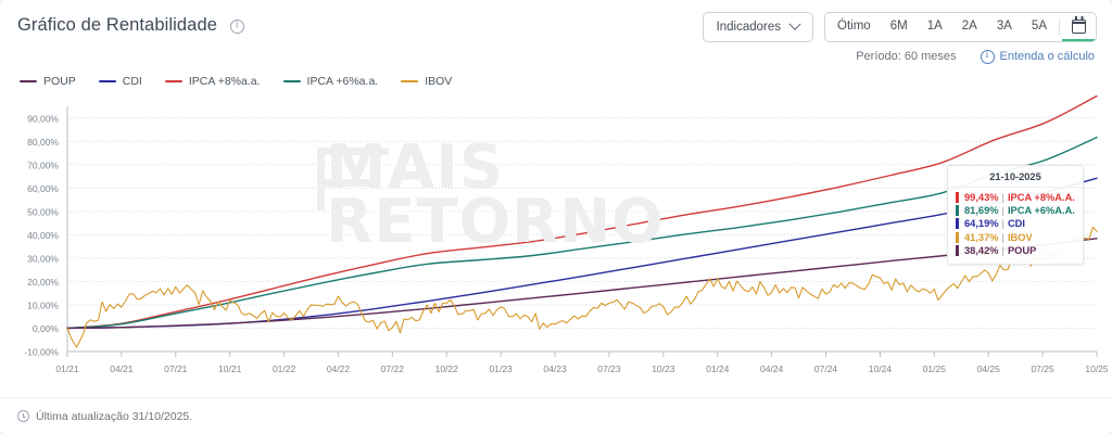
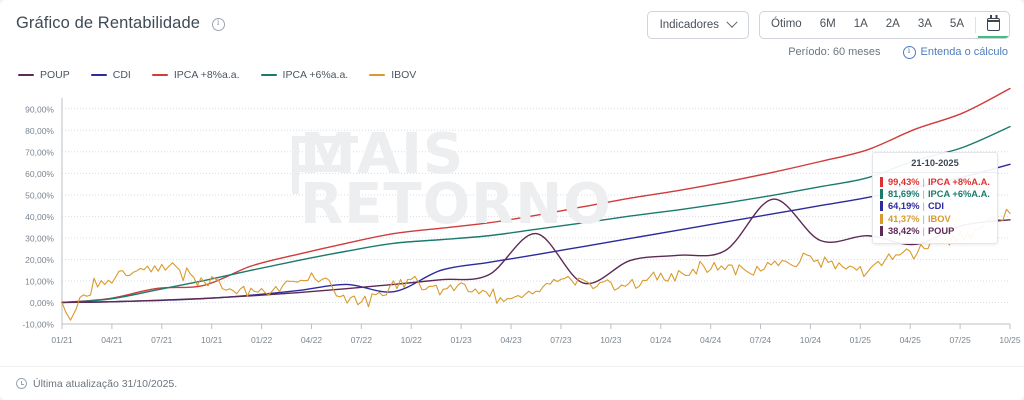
IPCA +8%a.a./07/21: 12% -> 8%
CDI/07/22: 12% -> 5%
POUP/04/23: 15% -> 32%
POUP/07/23: 17% -> 9%
IBOV/01/24: 18% -> 11%
POUP/07/24: 26% -> 48%
POUP/04/25: 33% -> 27%
